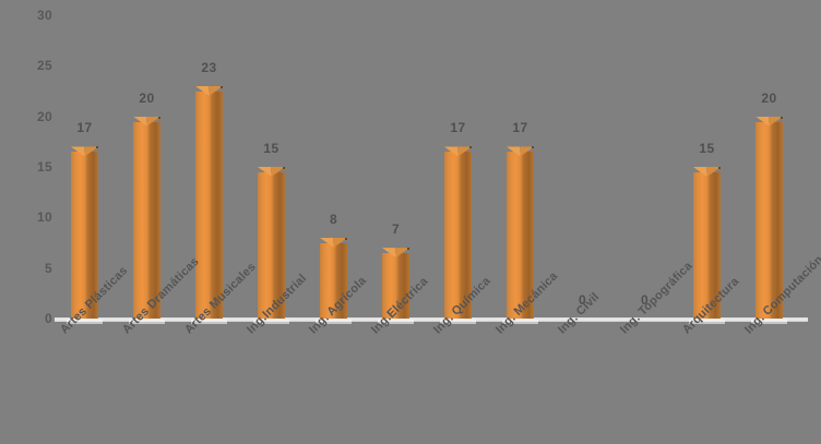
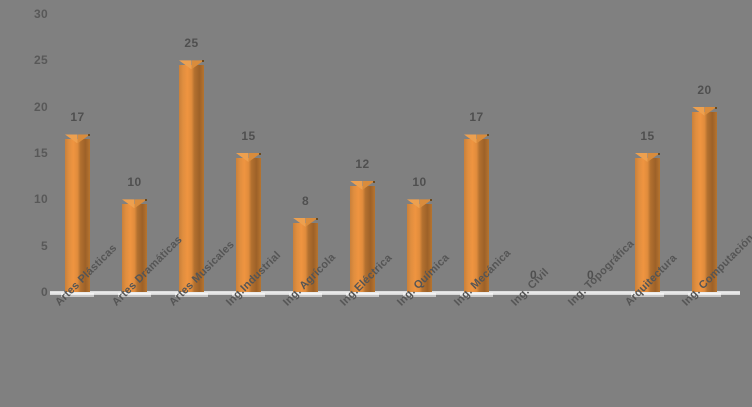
Artes Dramáticas: 20 -> 10
Artes Musicales: 23 -> 25
Ing.Eléctrica: 7 -> 12
Ing. Química: 17 -> 10
